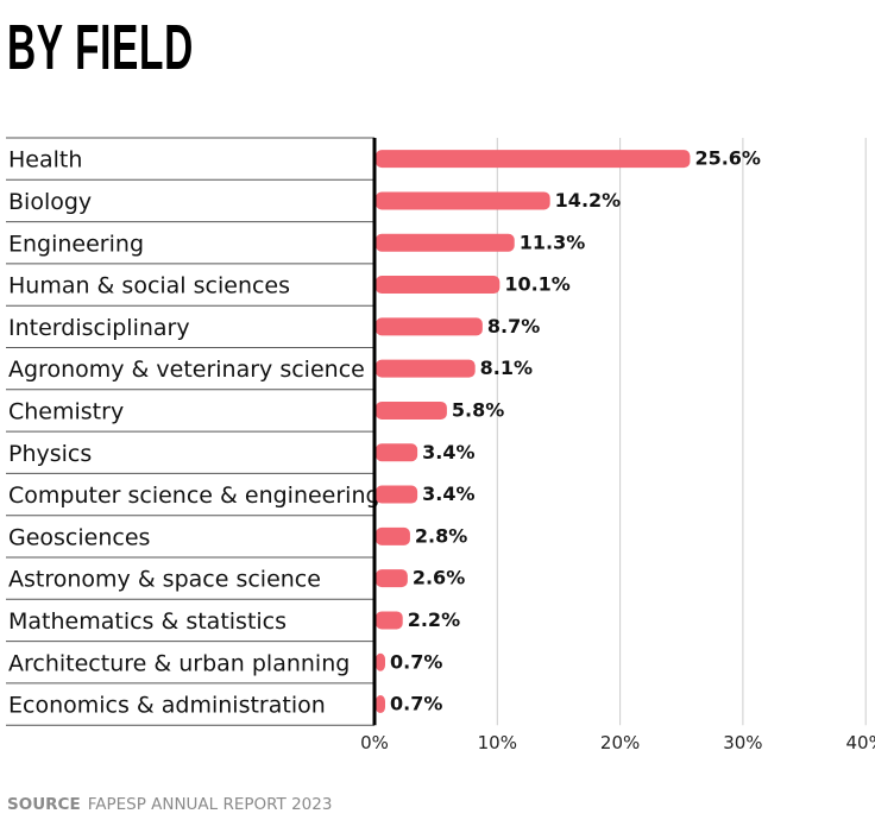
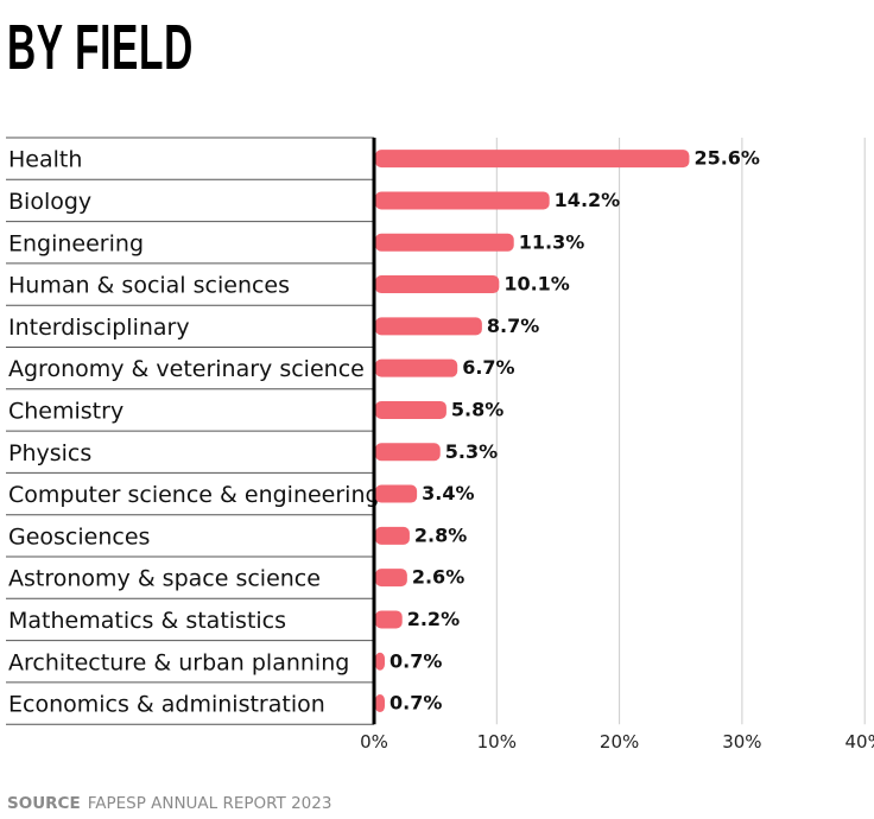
Agronomy & veterinary science: 8.1% -> 6.7%
Physics: 3.4% -> 5.3%
